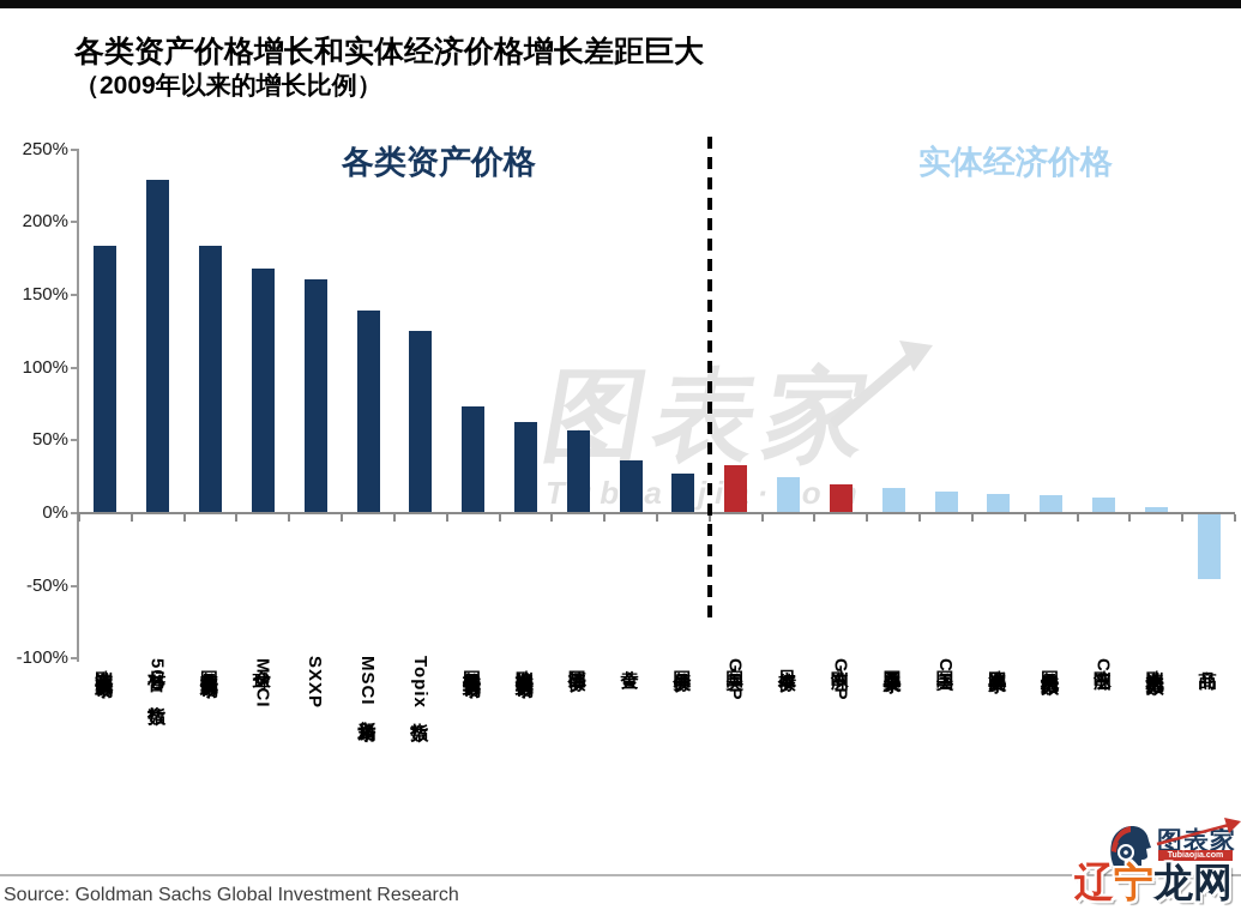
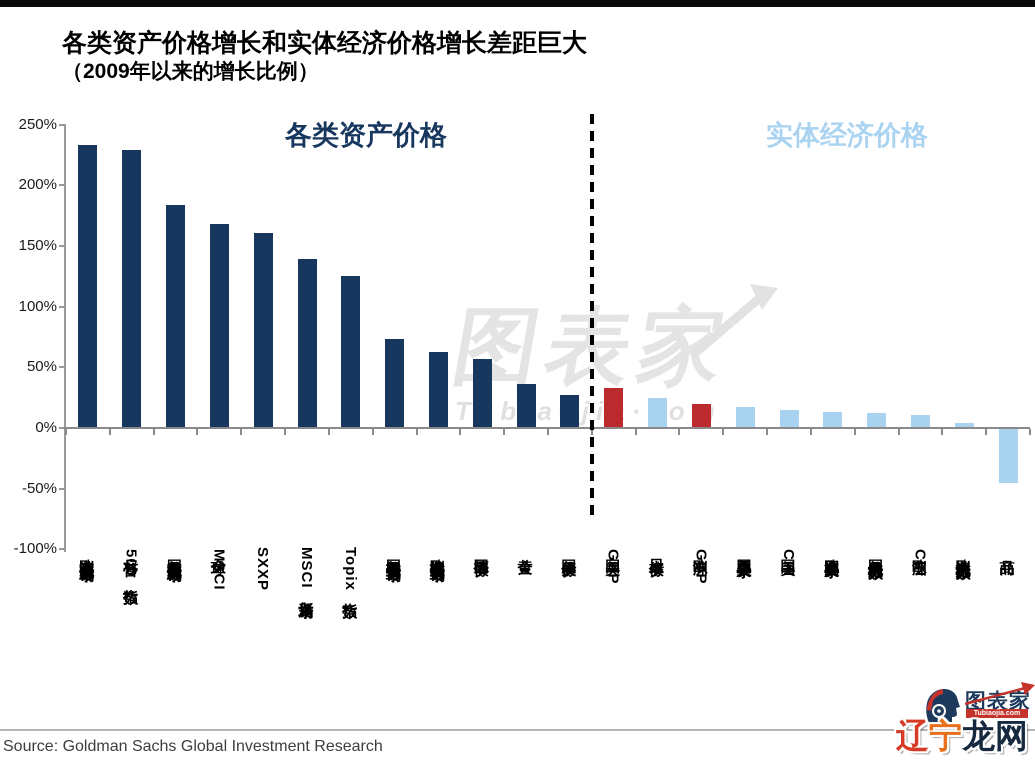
欧洲高收益债券市场: 184% -> 233%
